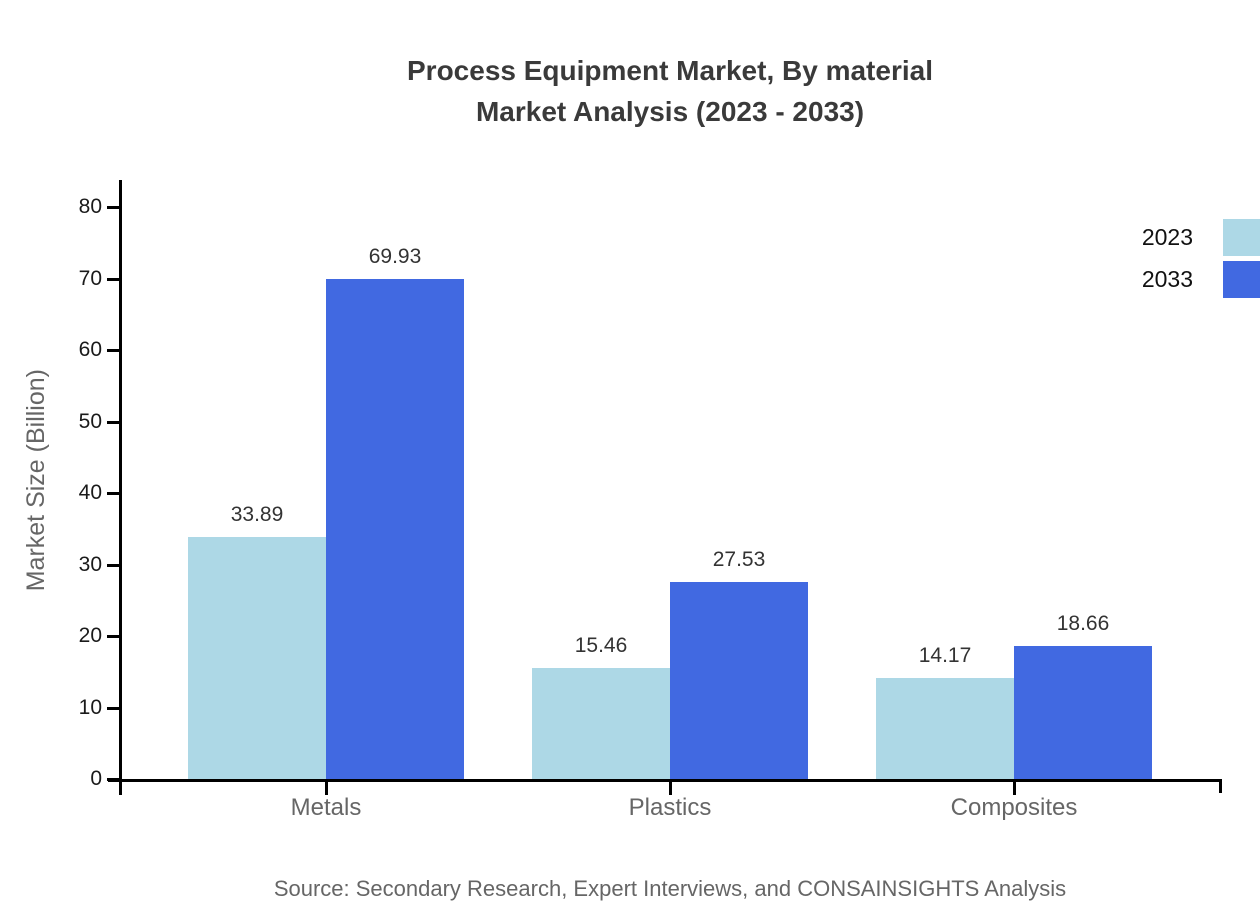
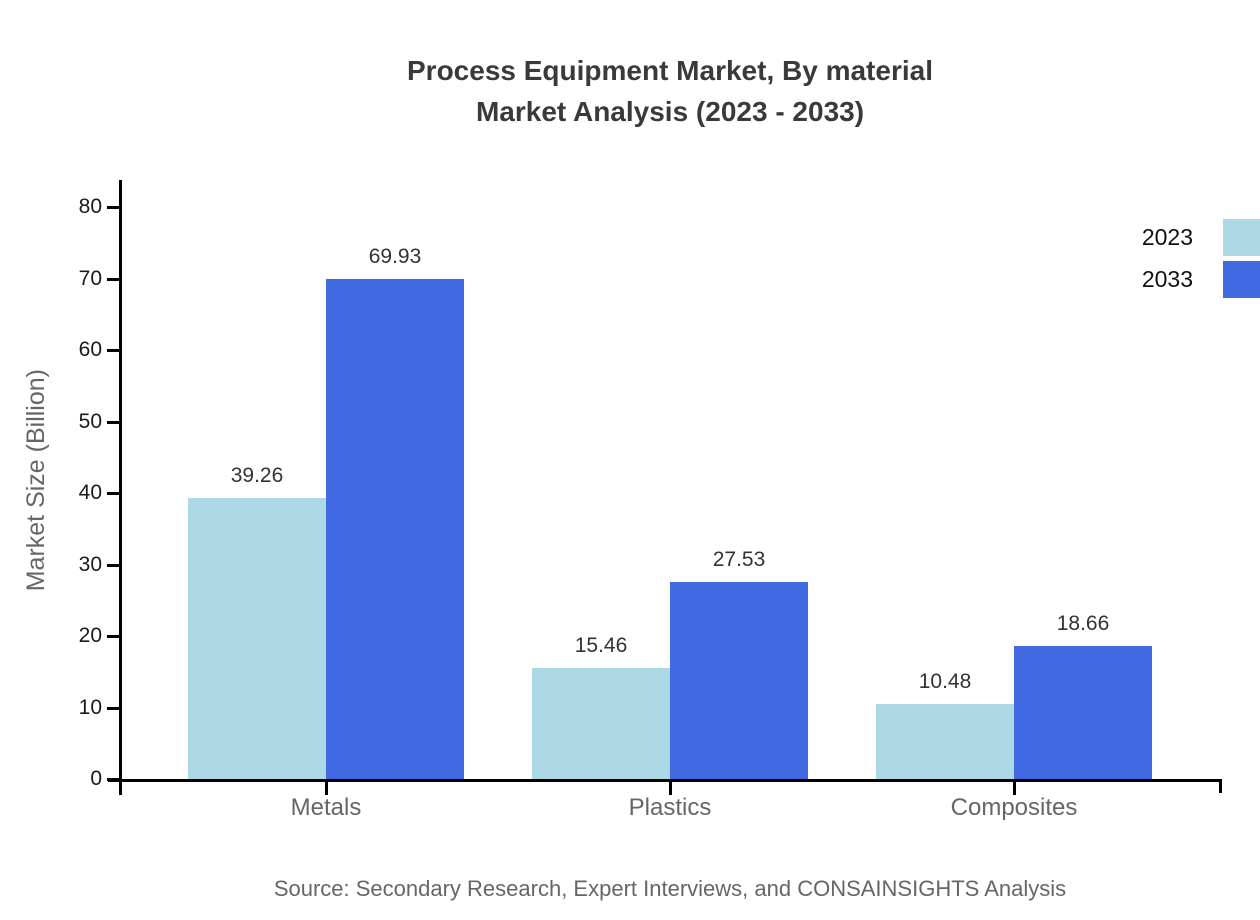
2023/Metals: 33.89 -> 39.26
2023/Composites: 14.17 -> 10.48
